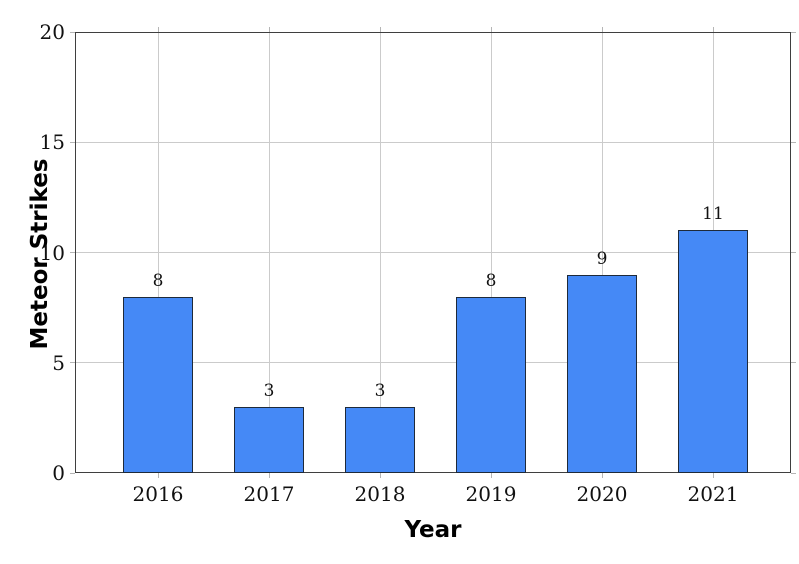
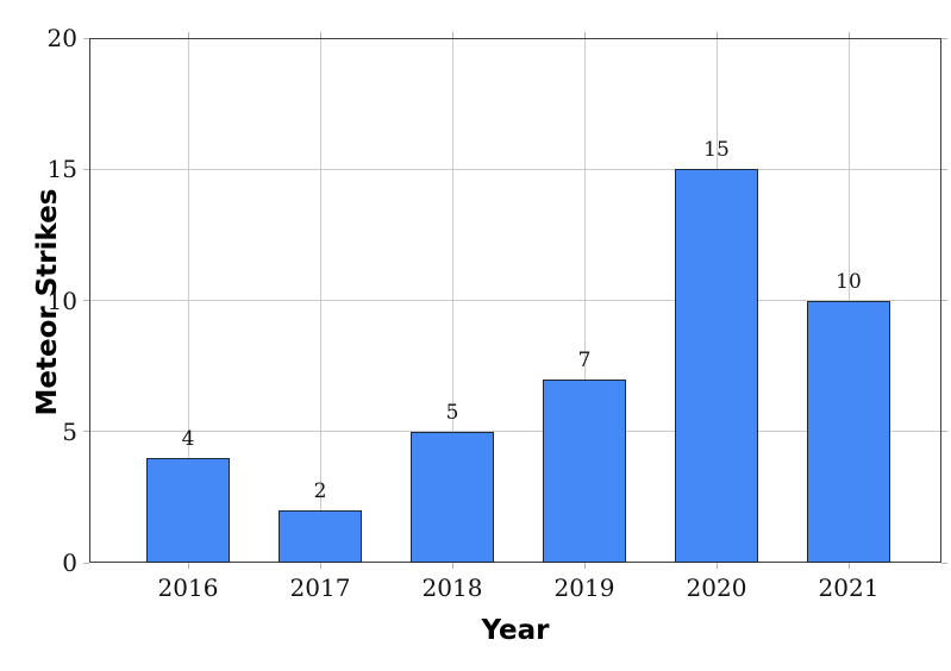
2016: 8 -> 4
2017: 3 -> 2
2018: 3 -> 5
2019: 8 -> 7
2020: 9 -> 15
2021: 11 -> 10
